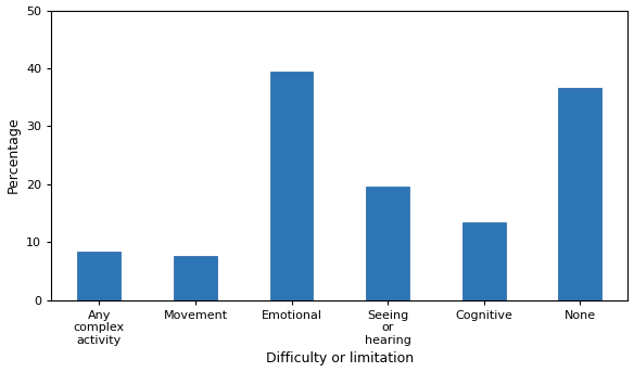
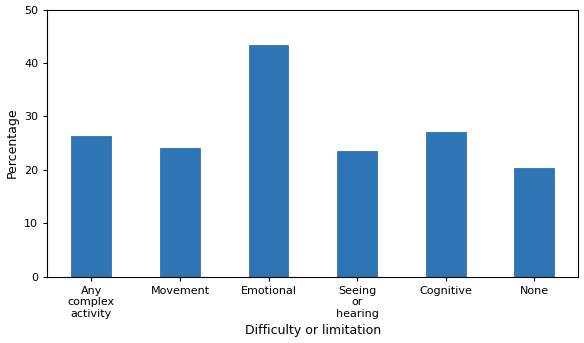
Any complex activity: 8.4 -> 26.3
Movement: 7.6 -> 24.0
Emotional: 39.4 -> 43.3
Seeing or hearing: 19.6 -> 23.6
Cognitive: 13.4 -> 27.0
None: 36.6 -> 20.3
